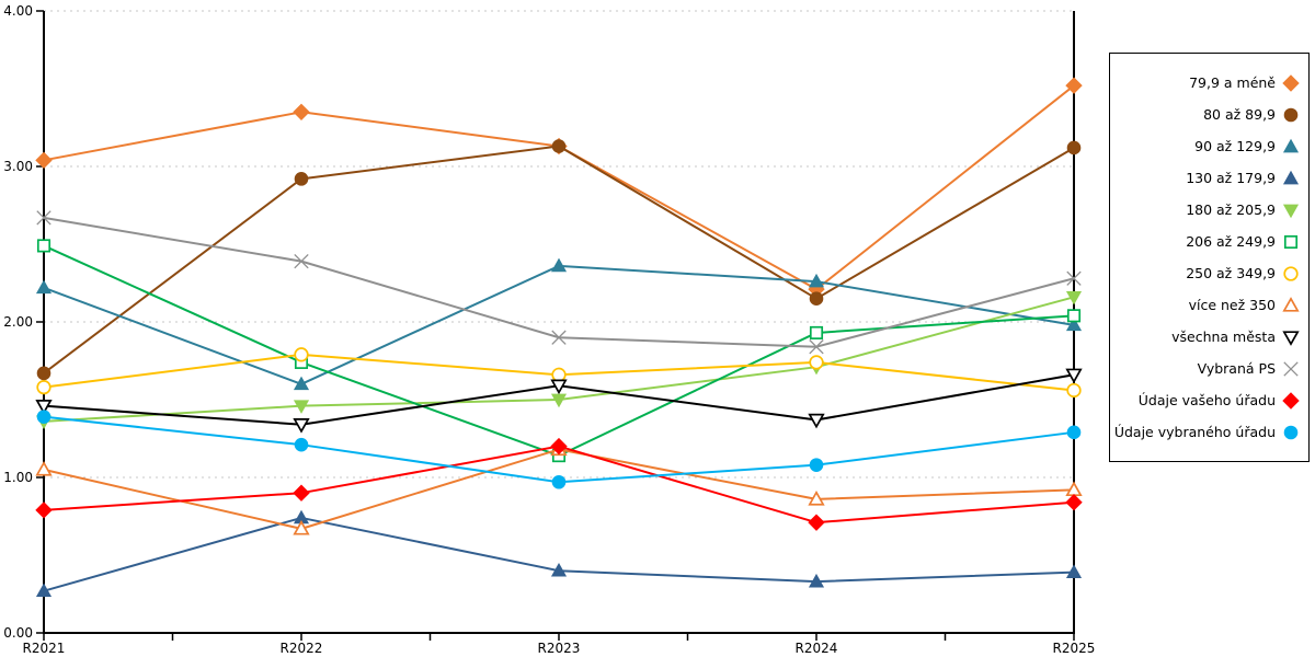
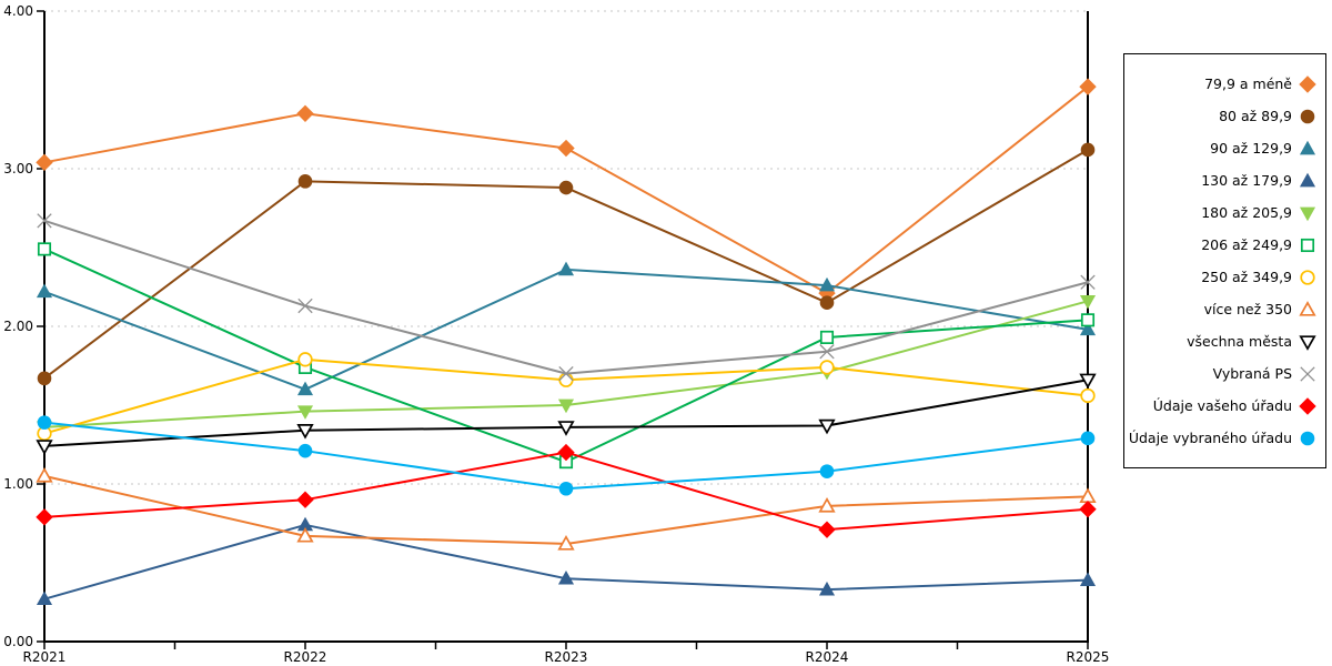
250 až 349,9/R2021: 1.58 -> 1.32
všechna města/R2021: 1.46 -> 1.24
Vybraná PS/R2022: 2.39 -> 2.13
80 až 89,9/R2023: 3.13 -> 2.88
více než 350/R2023: 1.18 -> 0.62
všechna města/R2023: 1.59 -> 1.36
Vybraná PS/R2023: 1.90 -> 1.70
